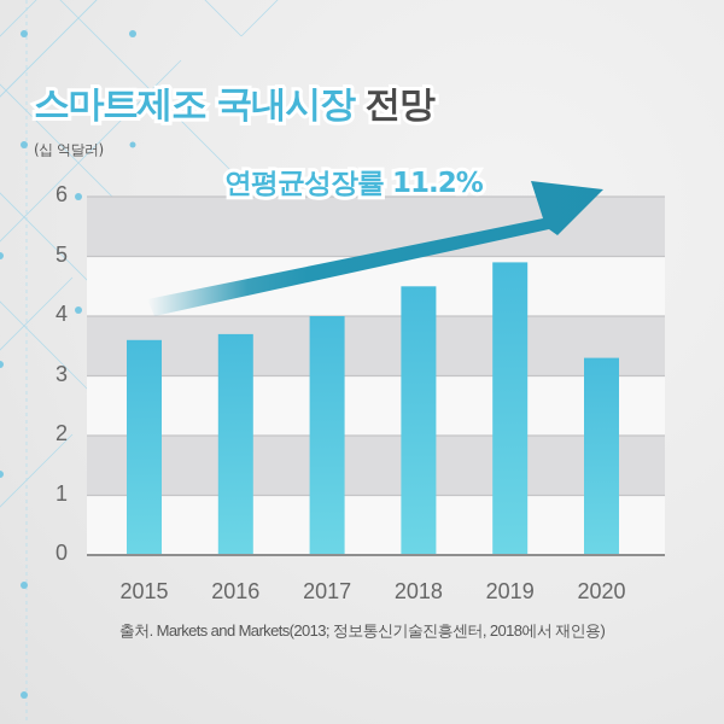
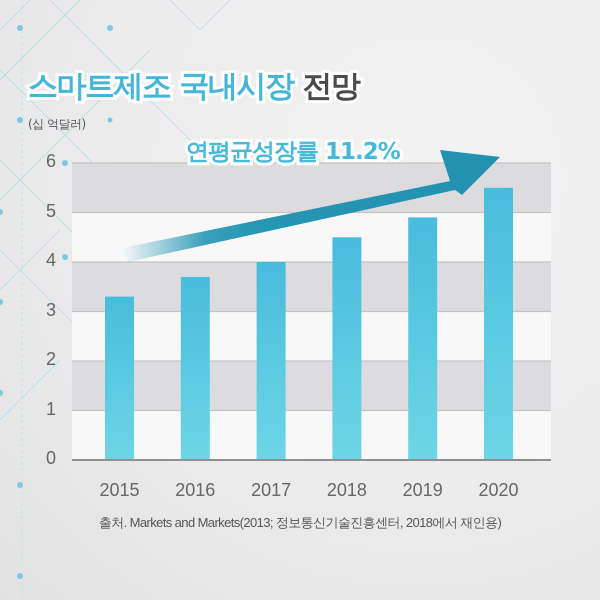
2015: 3.6 -> 3.3
2020: 3.3 -> 5.5
